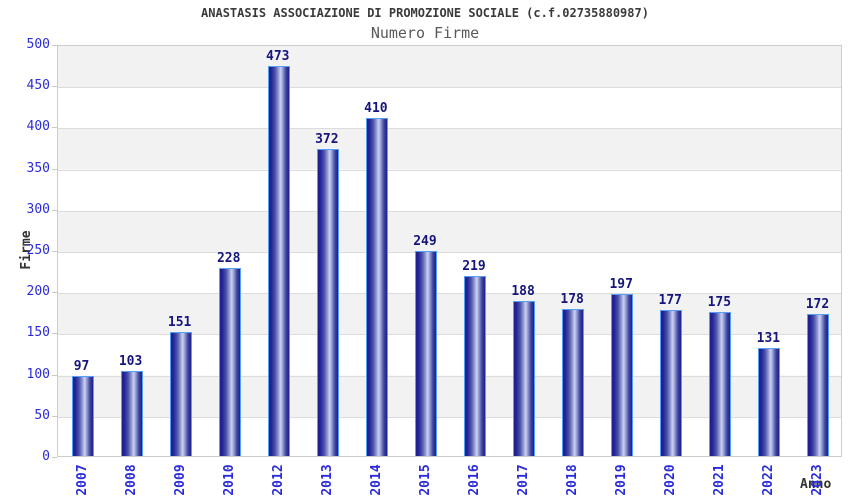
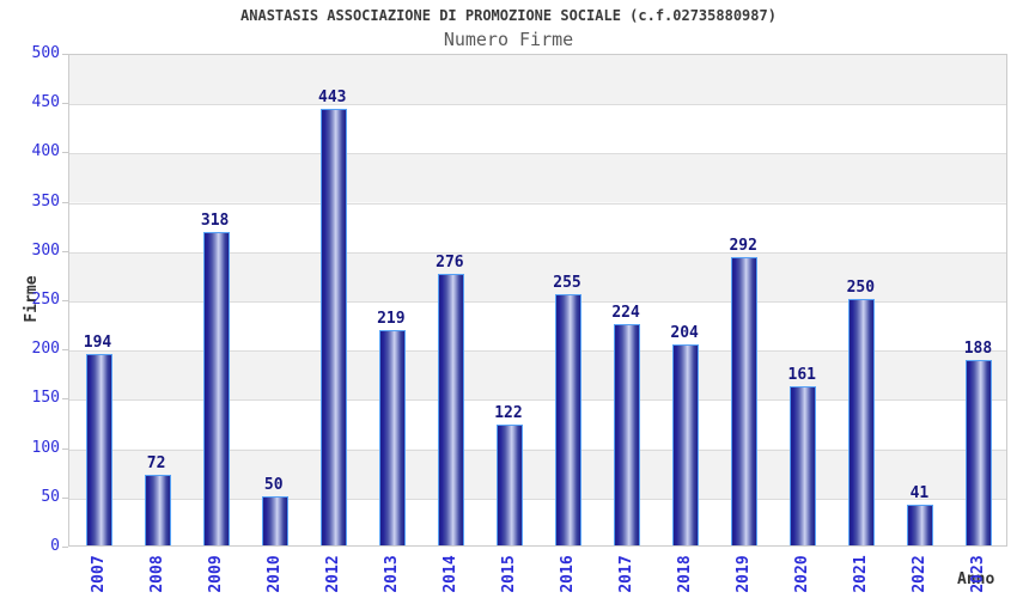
2007: 97 -> 194
2008: 103 -> 72
2009: 151 -> 318
2010: 228 -> 50
2012: 473 -> 443
2013: 372 -> 219
2014: 410 -> 276
2015: 249 -> 122
2016: 219 -> 255
2017: 188 -> 224
2018: 178 -> 204
2019: 197 -> 292
2020: 177 -> 161
2021: 175 -> 250
2022: 131 -> 41
2023: 172 -> 188
